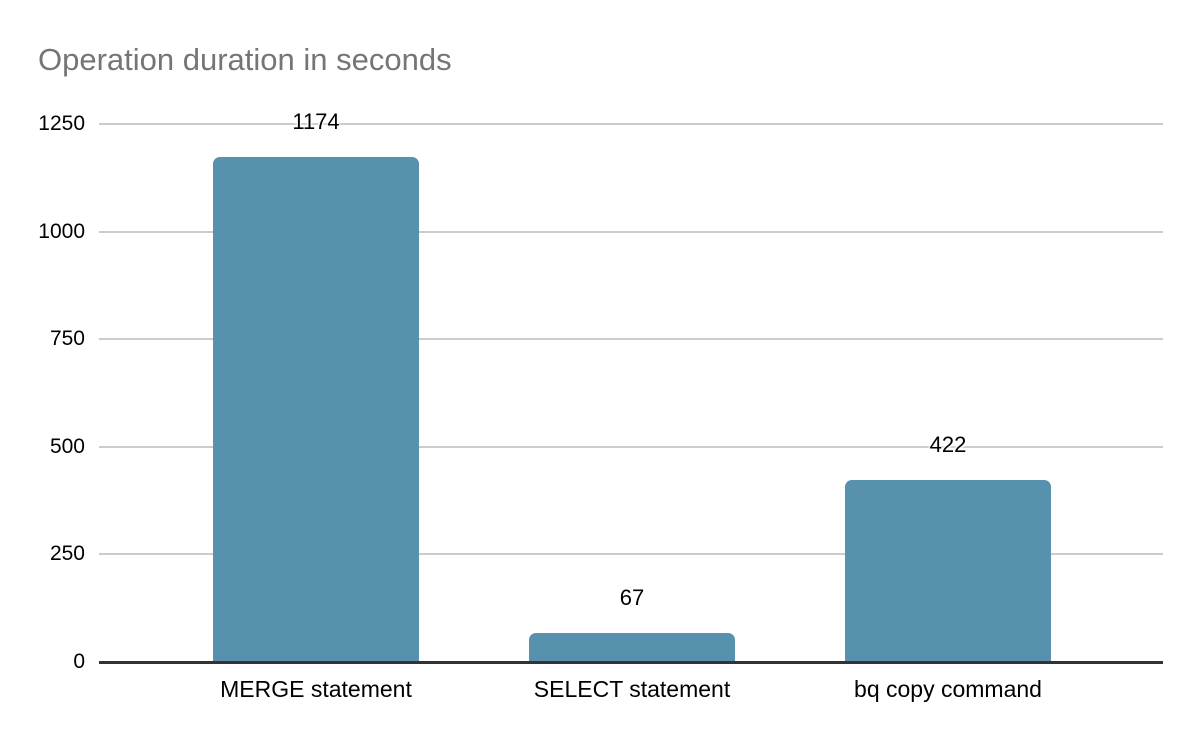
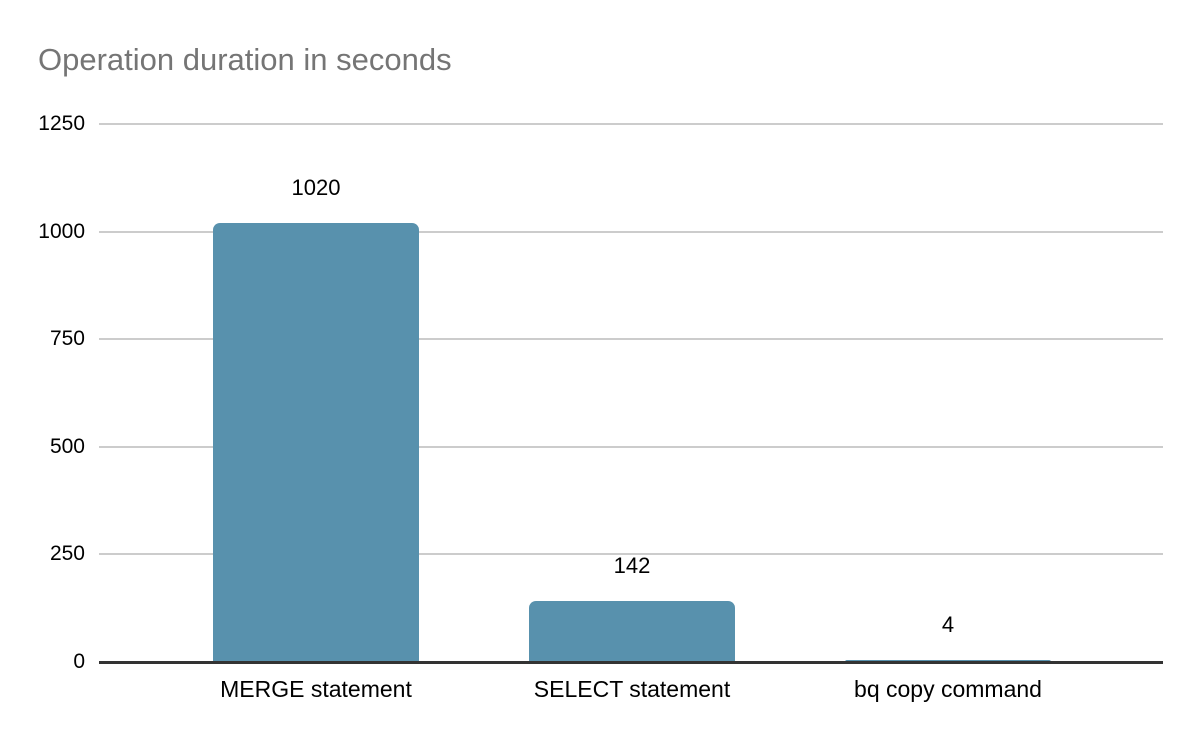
MERGE statement: 1174 -> 1020
SELECT statement: 67 -> 142
bq copy command: 422 -> 4
